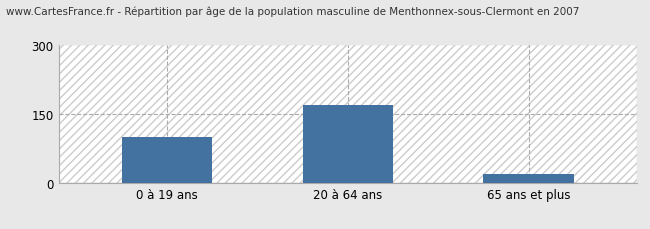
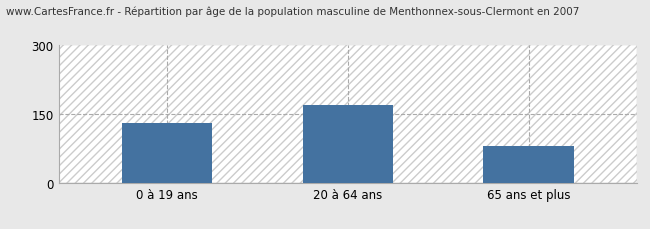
0 à 19 ans: 100 -> 130
65 ans et plus: 20 -> 80
